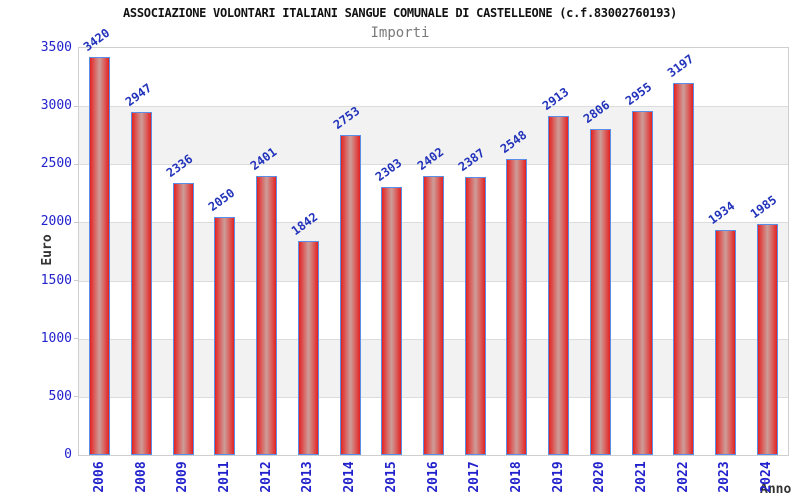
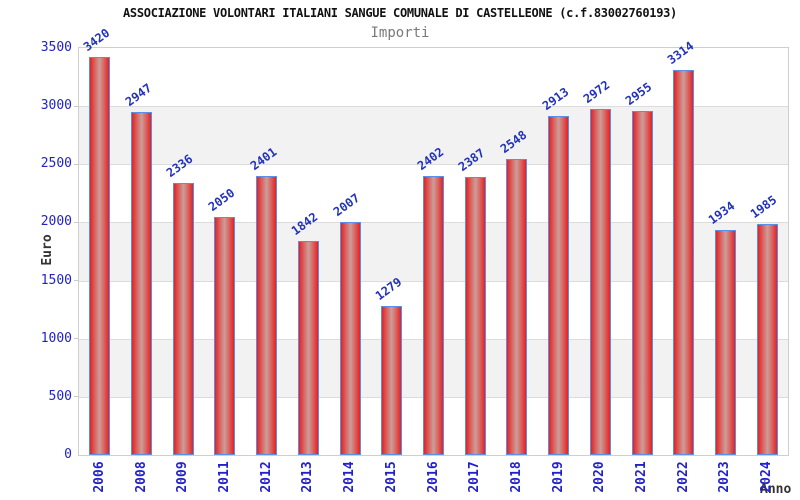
2014: 2753 -> 2007
2015: 2303 -> 1279
2020: 2806 -> 2972
2022: 3197 -> 3314
